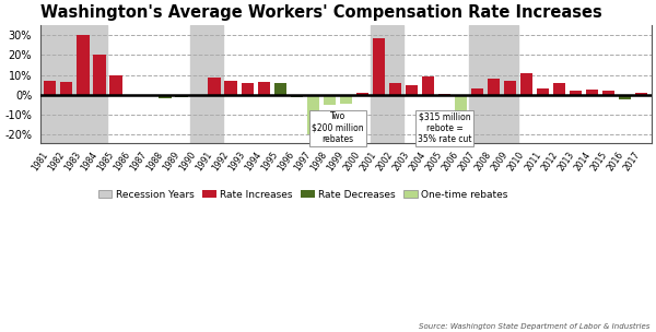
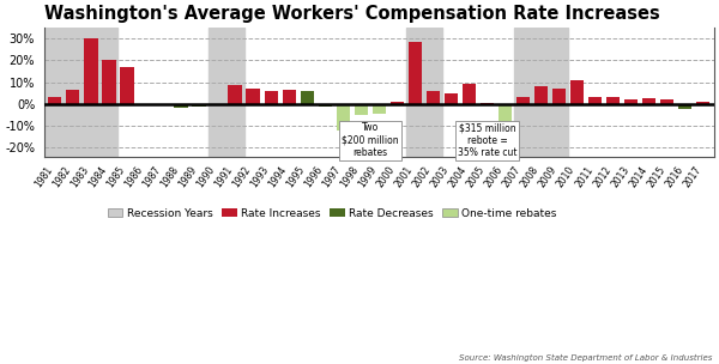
1981: 7% -> 3%
1985: 10% -> 17%
1997: -20% -> -12%
2012: 6% -> 3%
